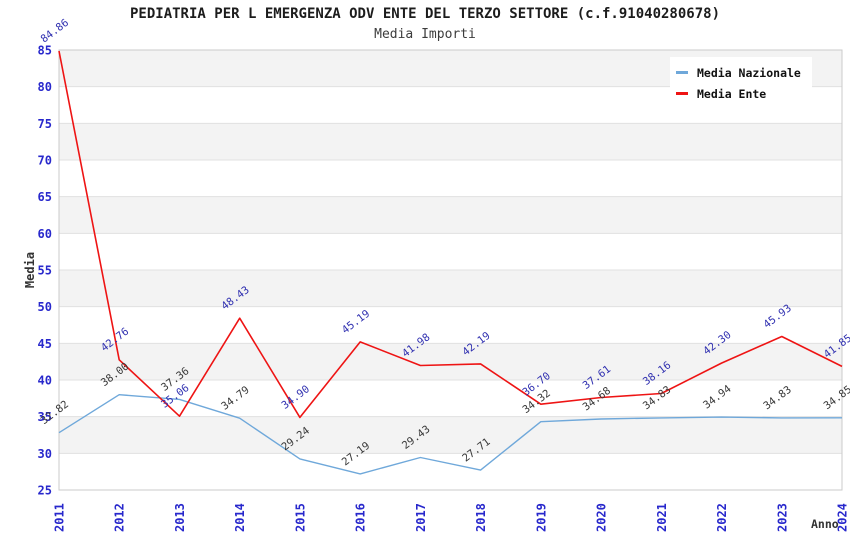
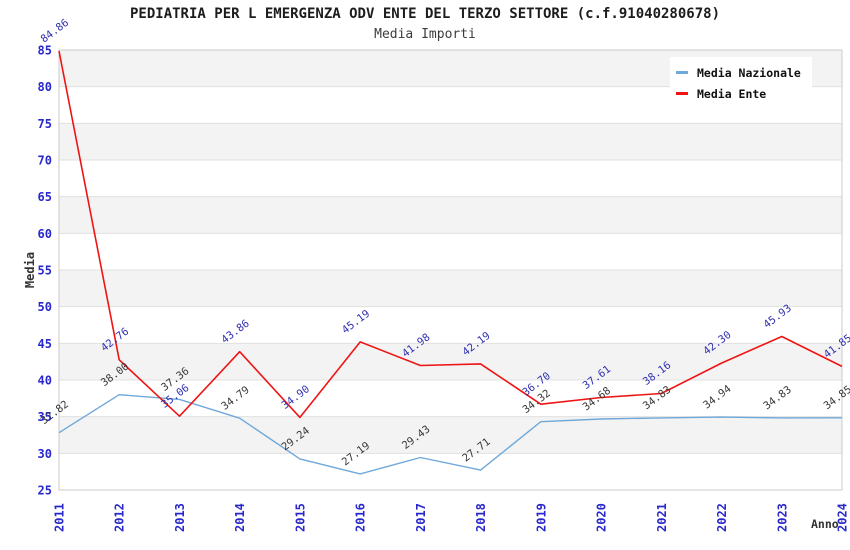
Media Ente/2014: 48.43 -> 43.86
